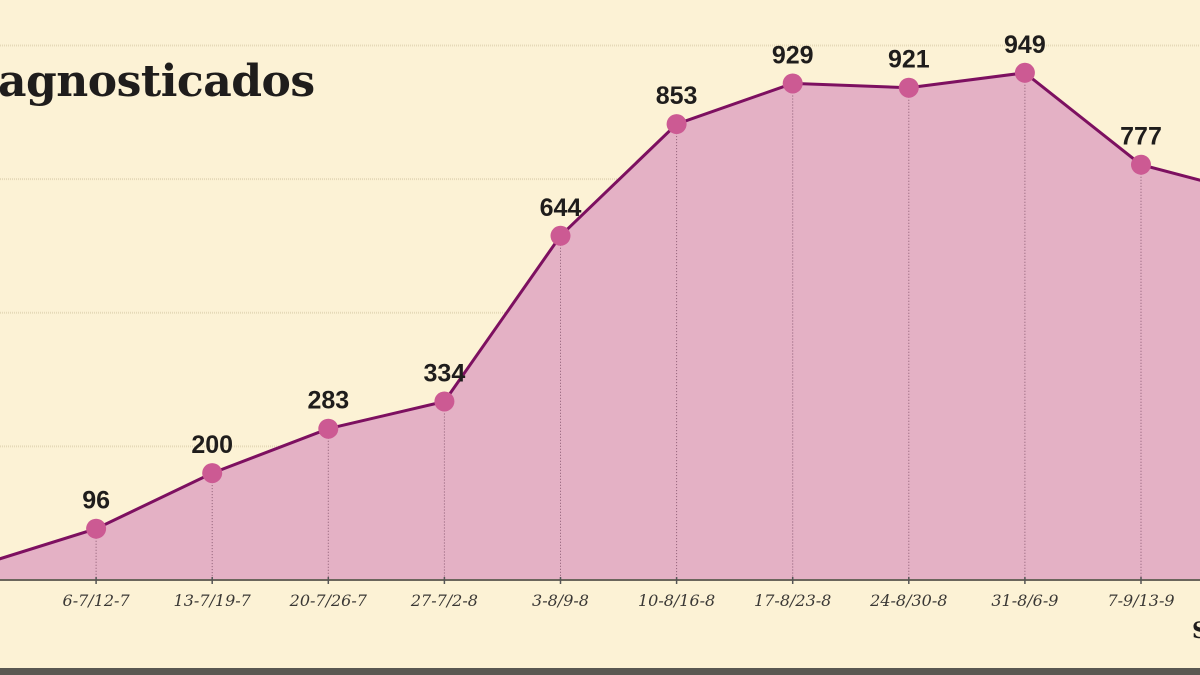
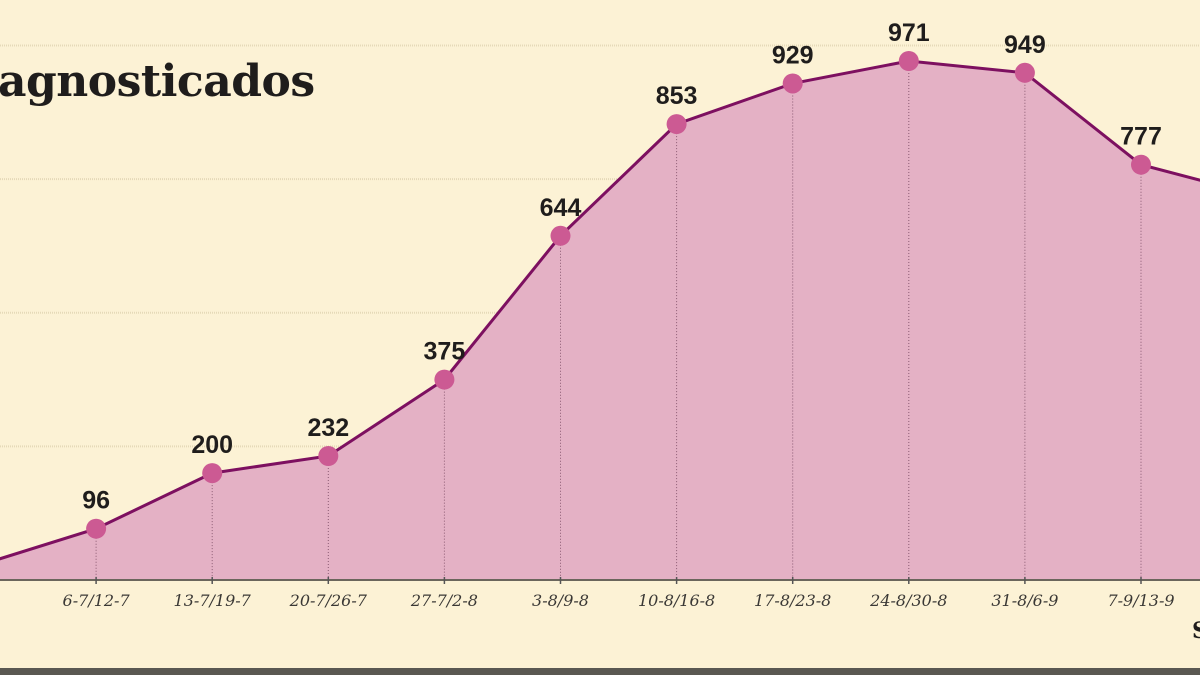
20-7/26-7: 283 -> 232
27-7/2-8: 334 -> 375
24-8/30-8: 921 -> 971
